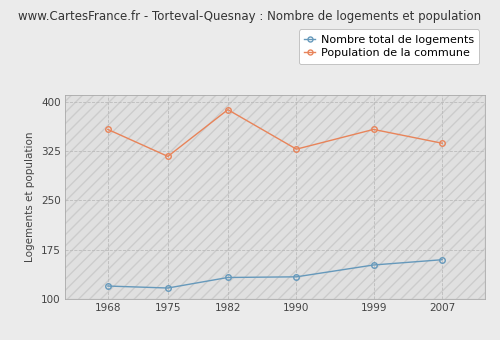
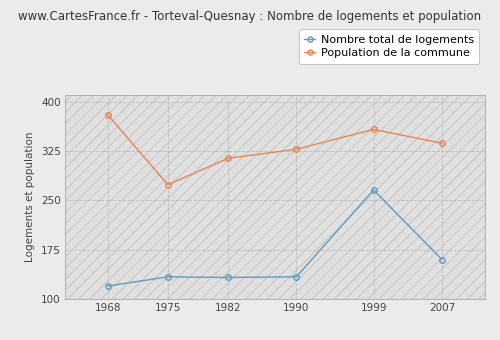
Population de la commune/1968: 358 -> 380
Nombre total de logements/1975: 117 -> 134
Population de la commune/1975: 317 -> 274
Population de la commune/1982: 388 -> 314
Nombre total de logements/1999: 152 -> 266
